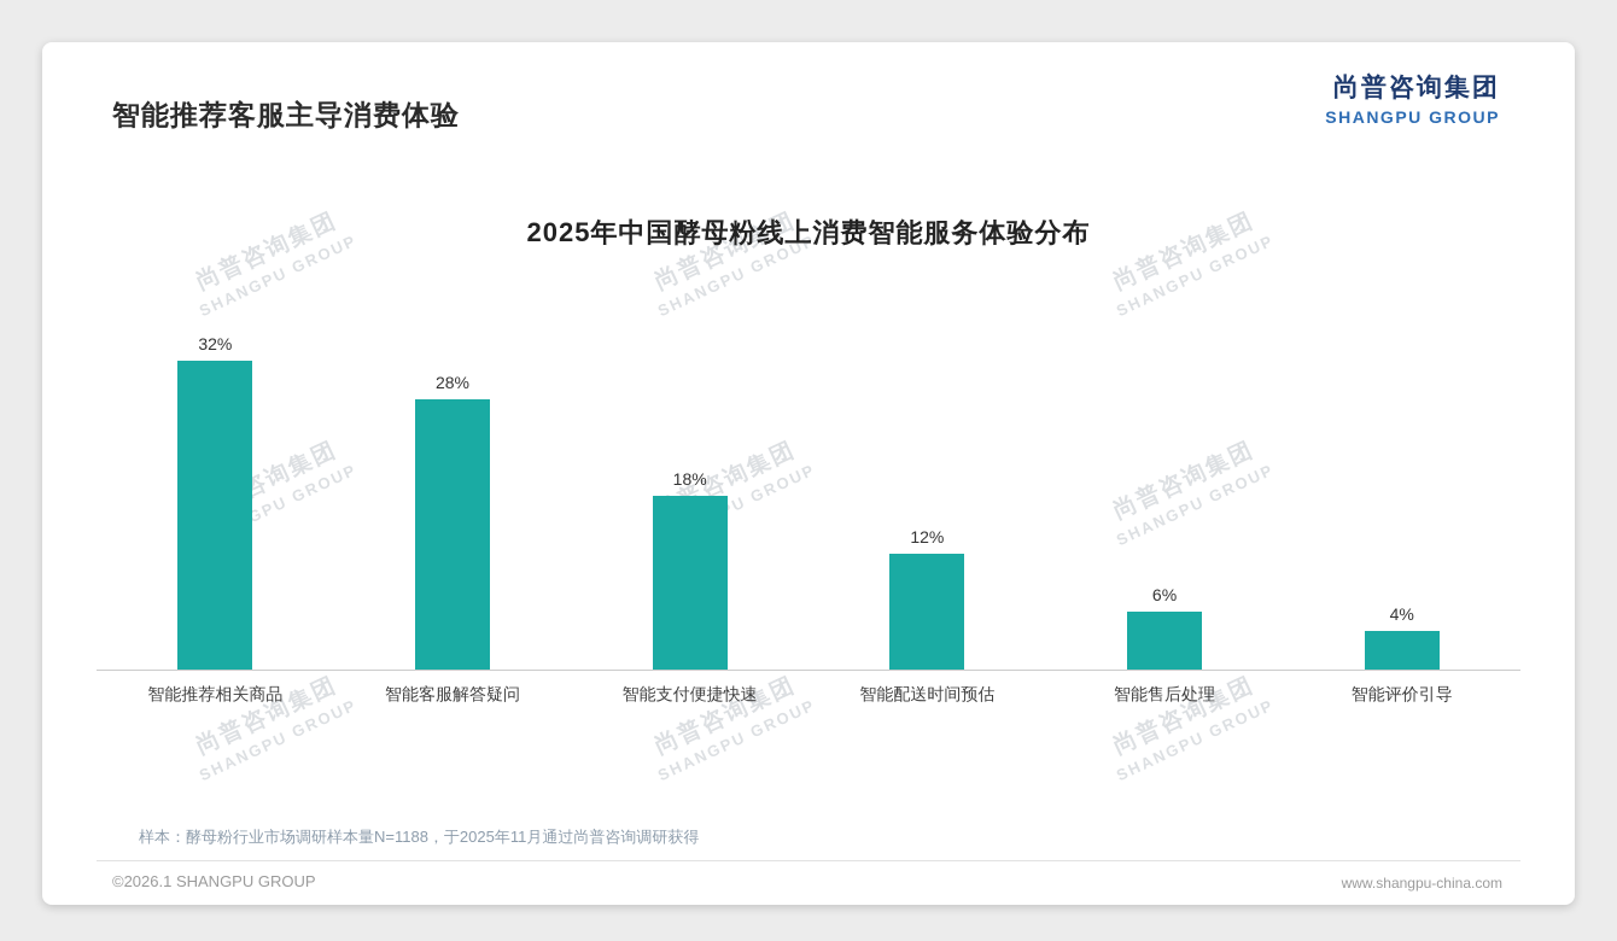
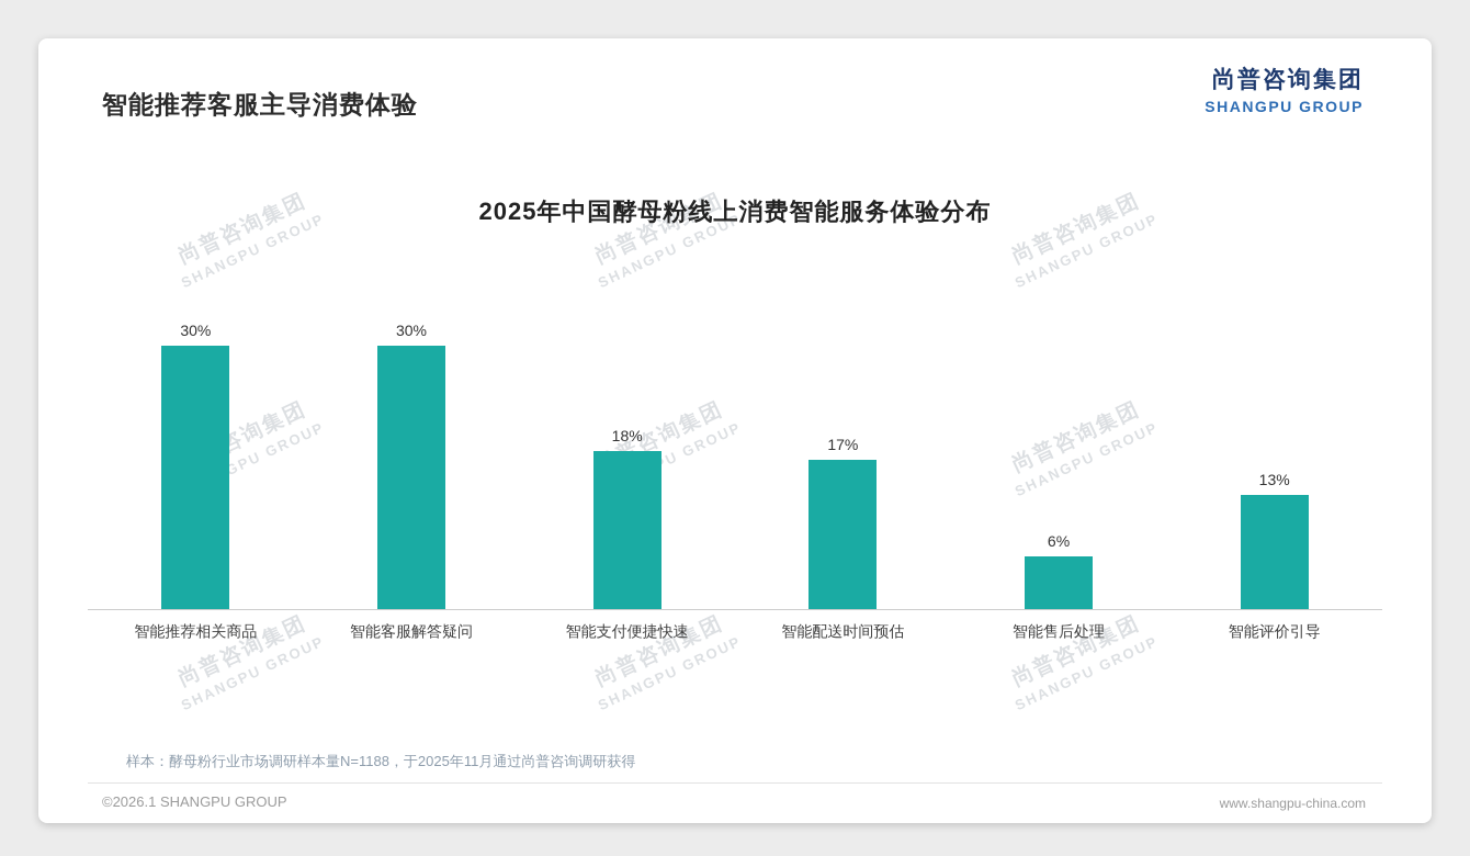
智能推荐相关商品: 32% -> 30%
智能客服解答疑问: 28% -> 30%
智能配送时间预估: 12% -> 17%
智能评价引导: 4% -> 13%
